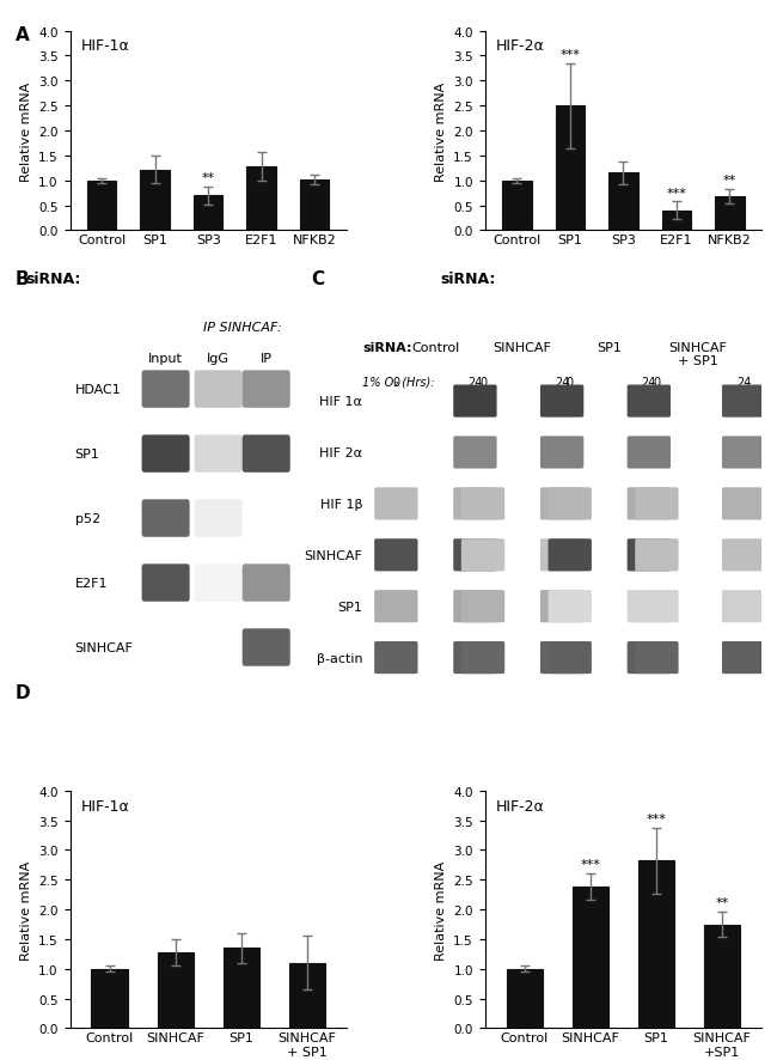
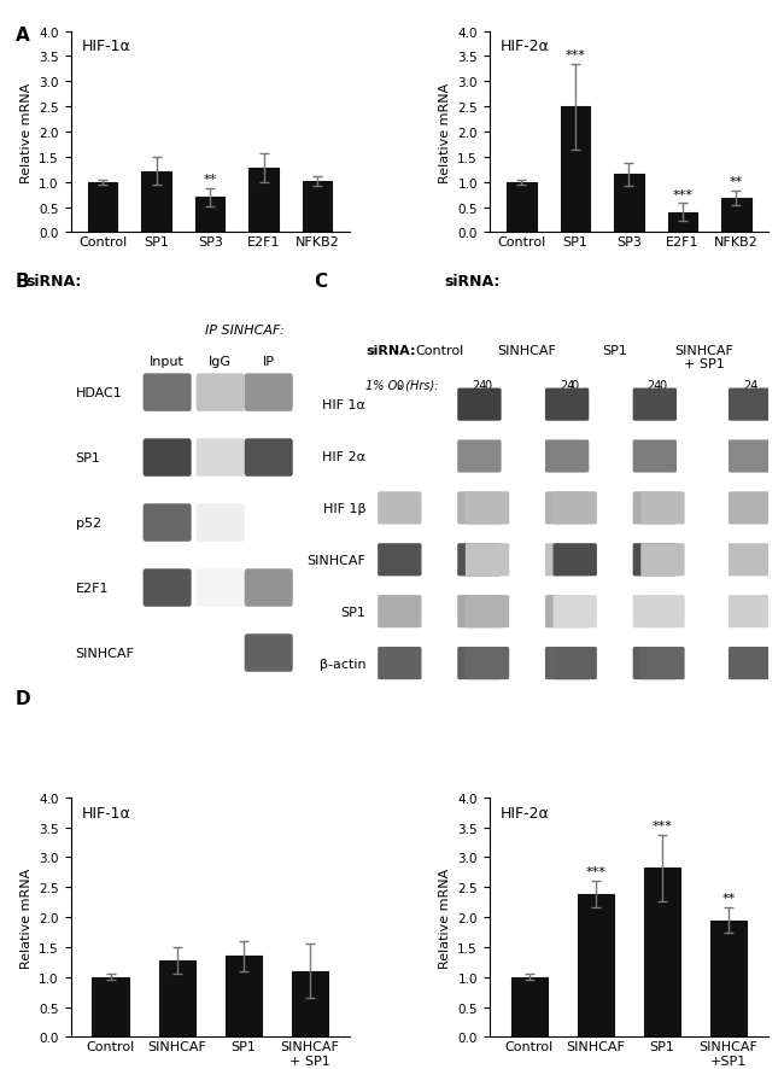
SINHCAF +SP1: 1.75 -> 1.95
